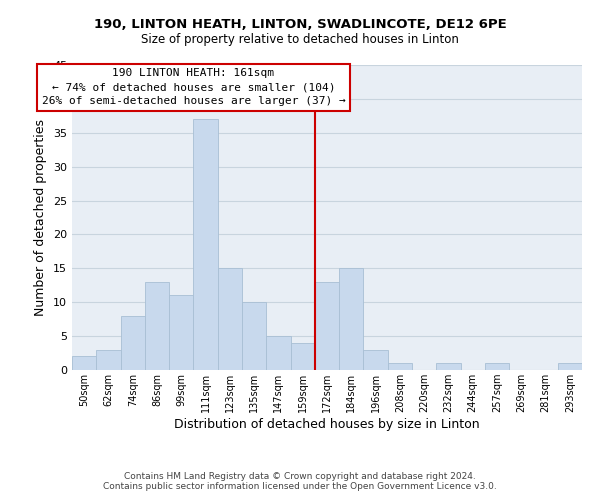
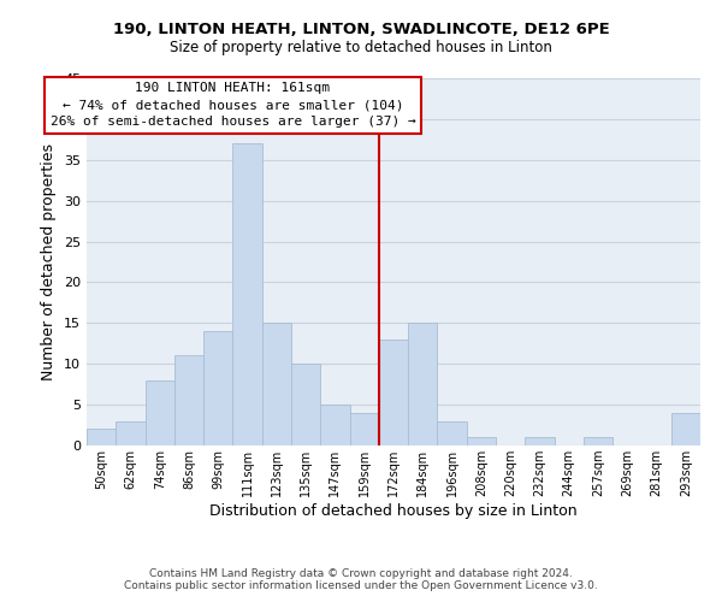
86sqm: 13 -> 11
99sqm: 11 -> 14
293sqm: 1 -> 4
